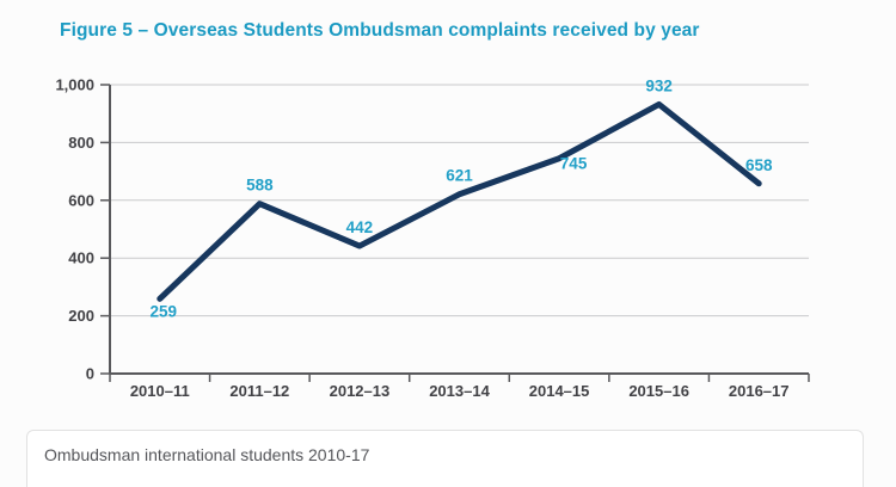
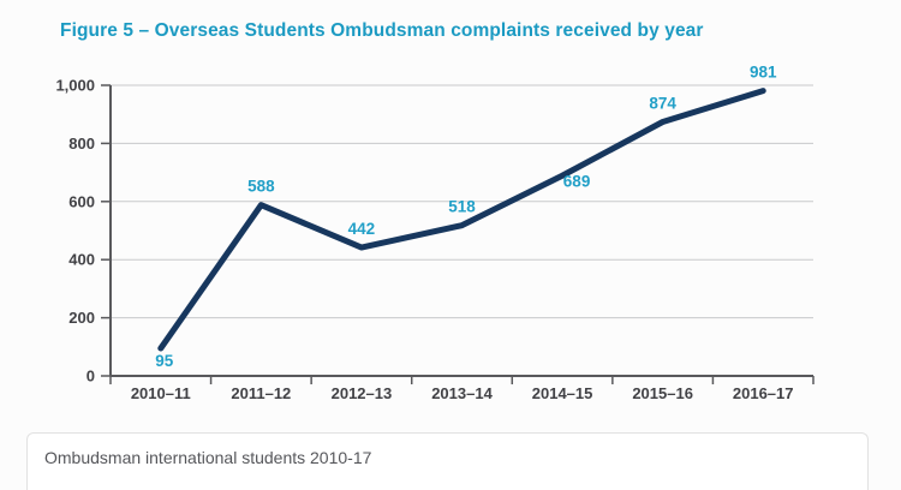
2010–11: 259 -> 95
2013–14: 621 -> 518
2014–15: 745 -> 689
2015–16: 932 -> 874
2016–17: 658 -> 981
